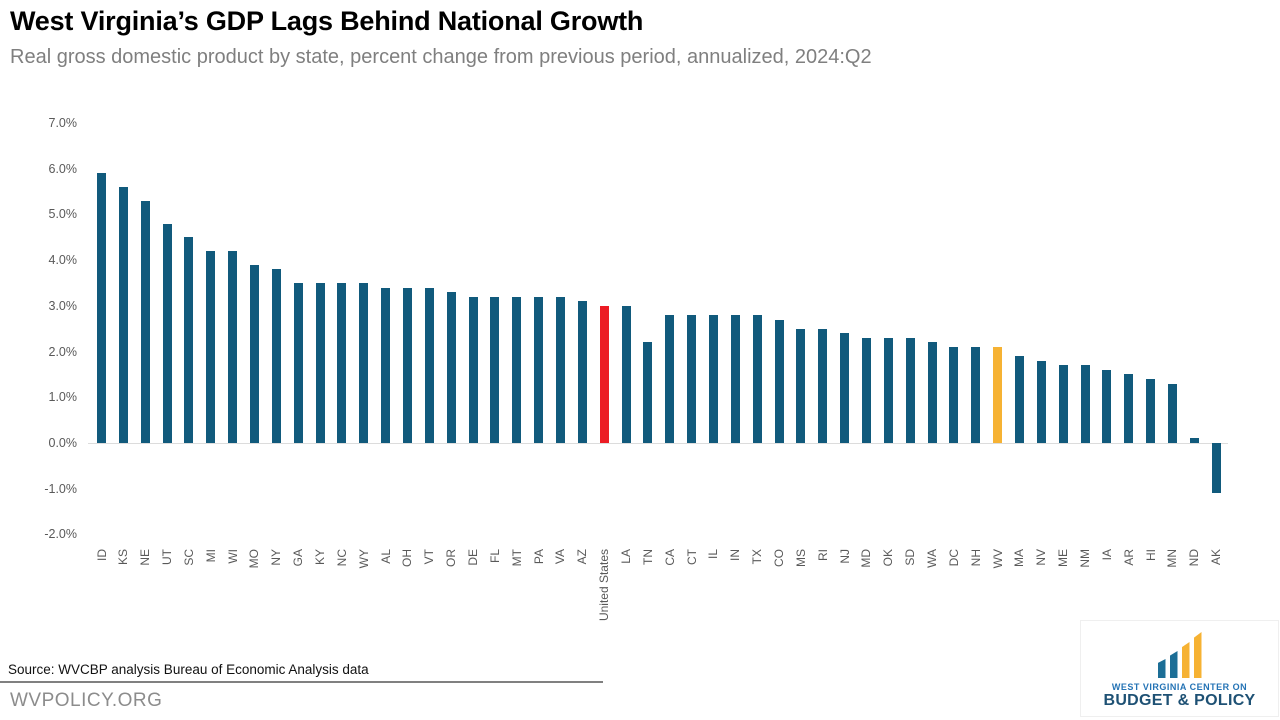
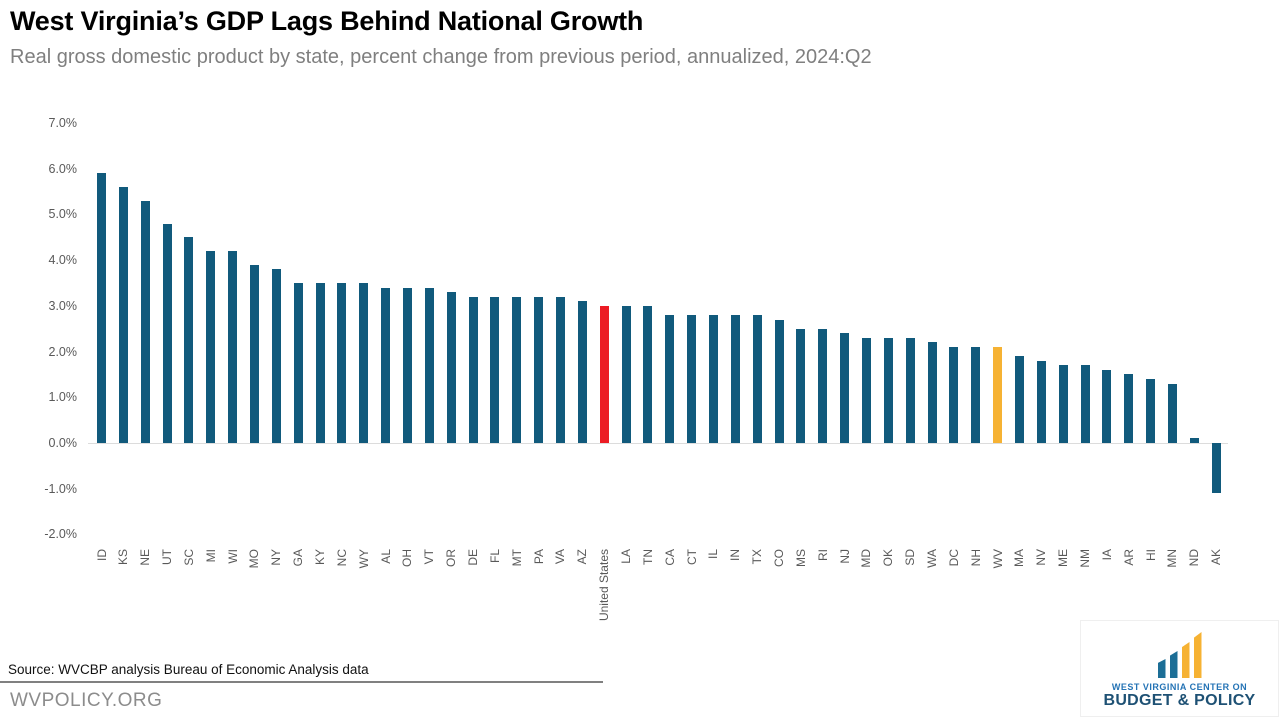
TN: 2.2% -> 3.0%
